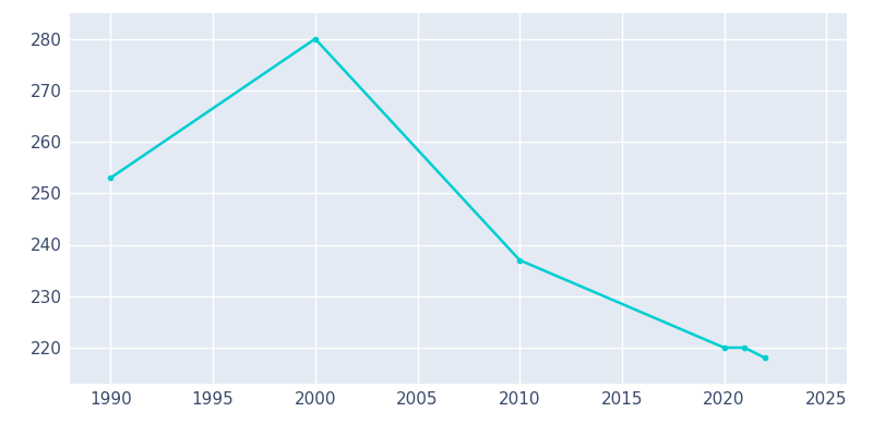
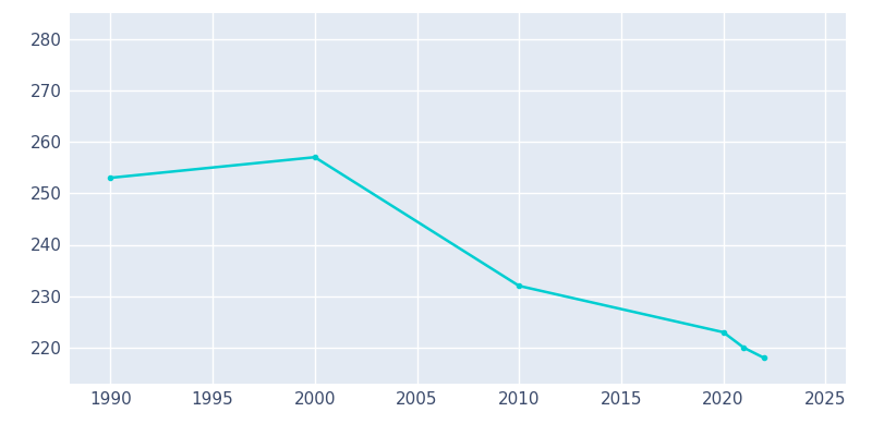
2000: 280 -> 257
2010: 237 -> 232
2020: 220 -> 223
